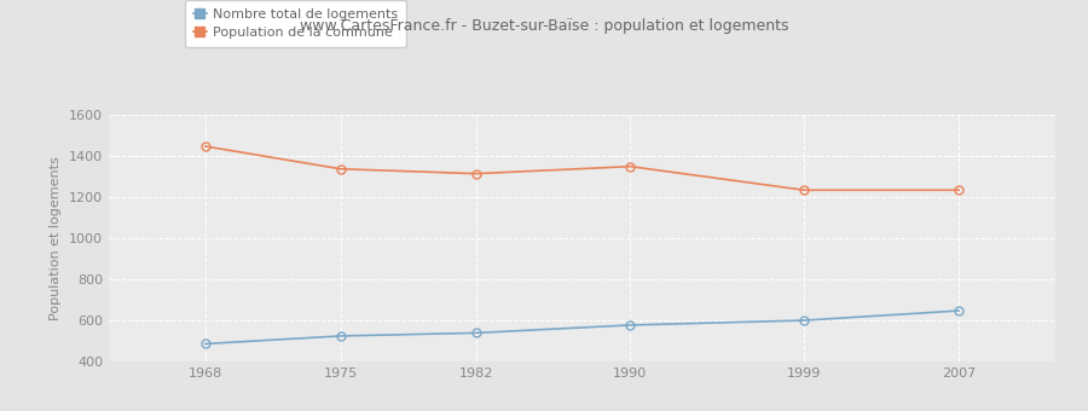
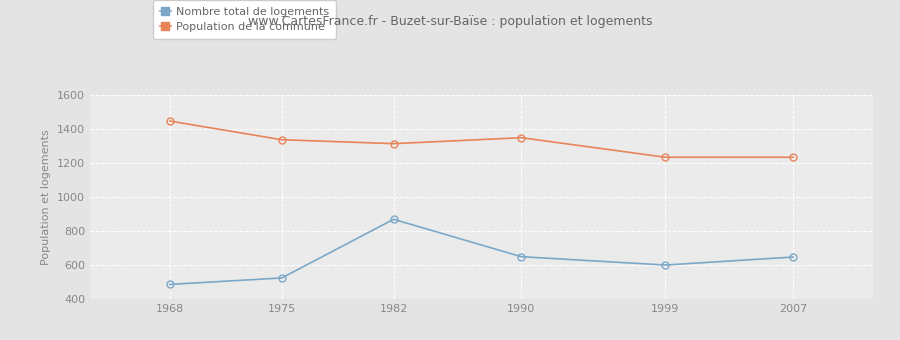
Nombre total de logements/1982: 540 -> 870
Nombre total de logements/1990: 580 -> 650
